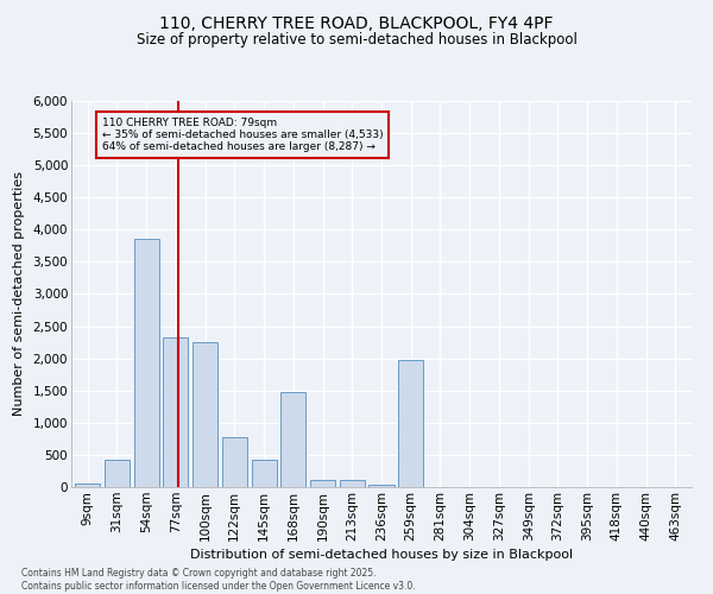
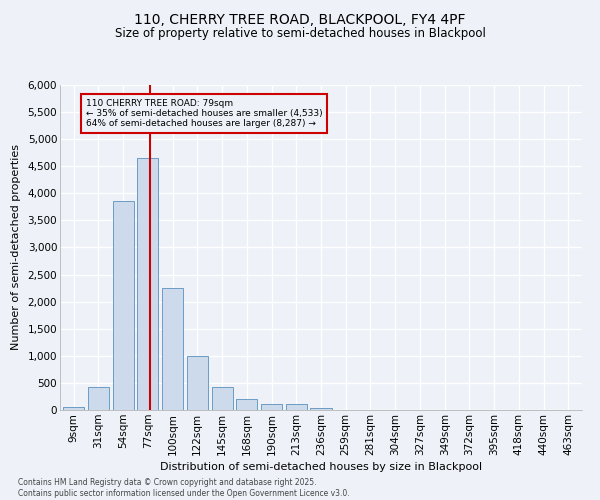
77sqm: 2,320 -> 4,650
122sqm: 780 -> 990
168sqm: 1,480 -> 200
259sqm: 1,980 -> 0
